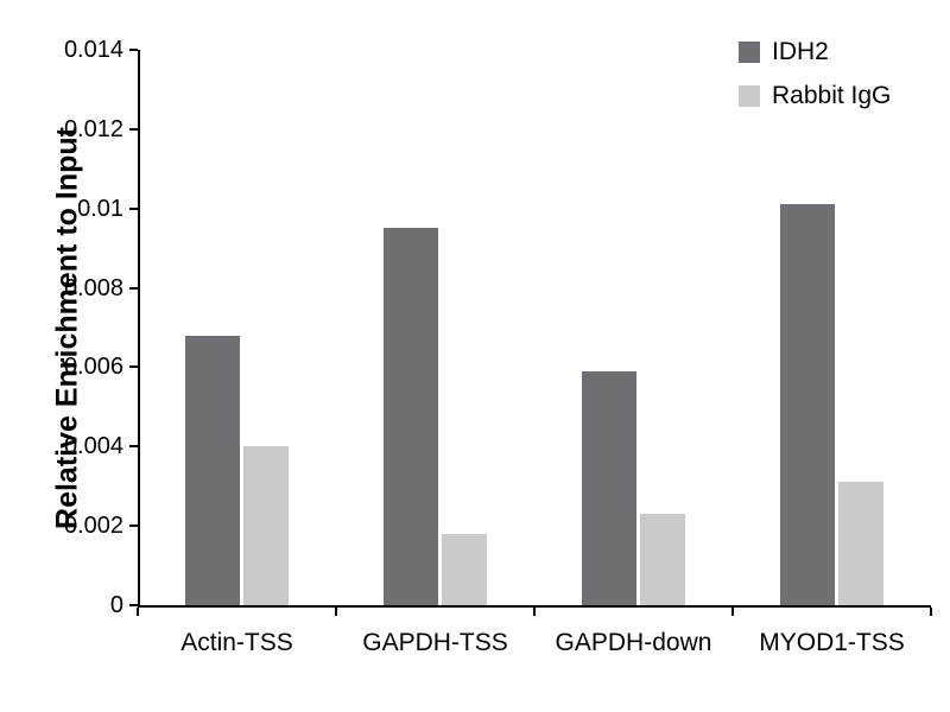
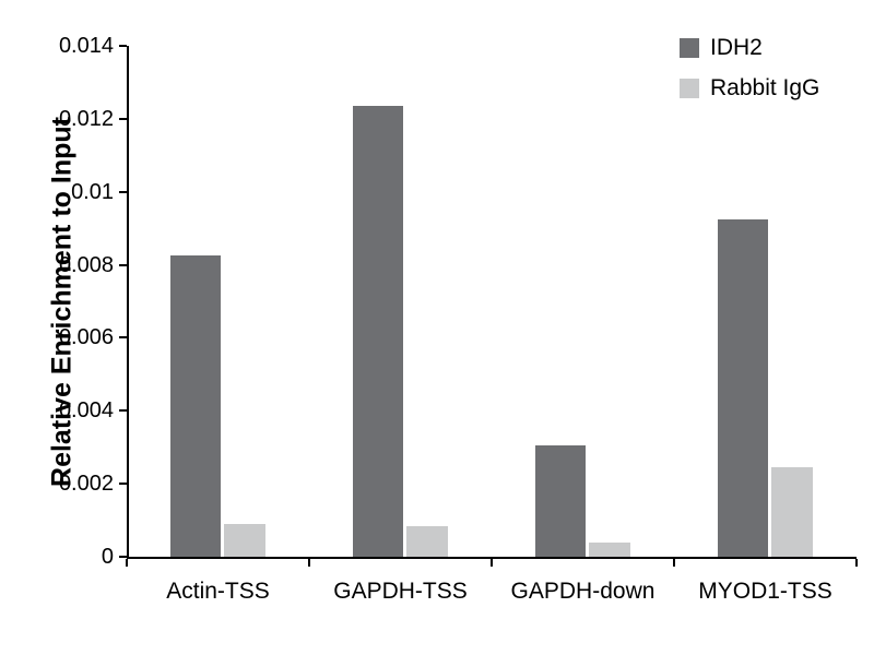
IDH2/Actin-TSS: 0.0068 -> 0.0083
Rabbit IgG/Actin-TSS: 0.0040 -> 0.0009
IDH2/GAPDH-TSS: 0.0095 -> 0.0123
Rabbit IgG/GAPDH-TSS: 0.0018 -> 0.0008
IDH2/GAPDH-down: 0.0059 -> 0.0031
Rabbit IgG/GAPDH-down: 0.0023 -> 0.0004
IDH2/MYOD1-TSS: 0.0101 -> 0.0092
Rabbit IgG/MYOD1-TSS: 0.0031 -> 0.0024
